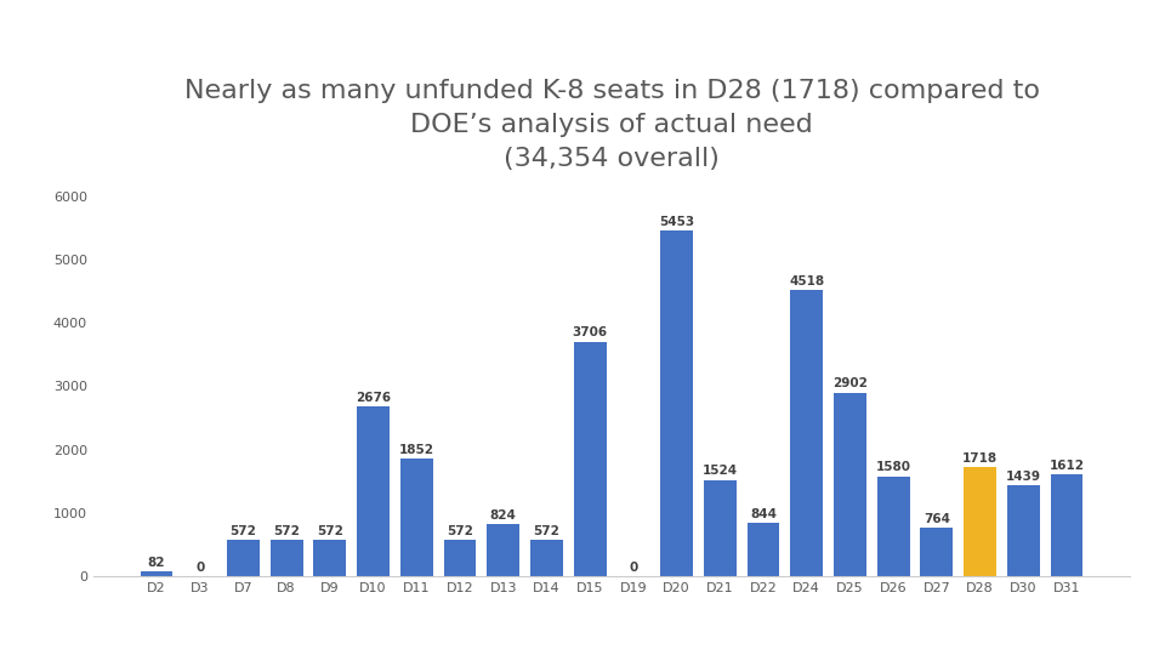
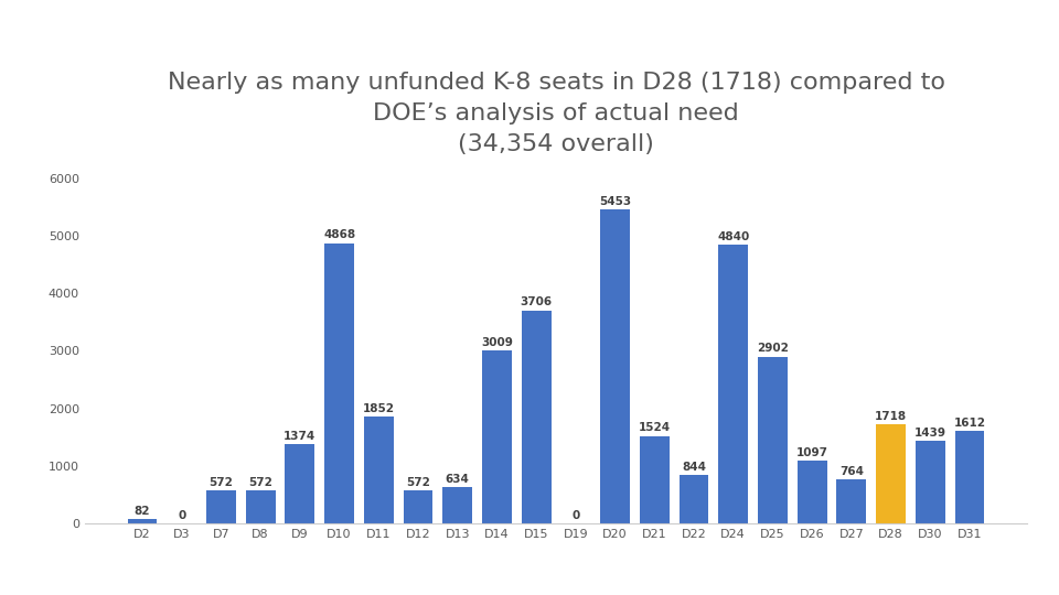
D9: 572 -> 1374
D10: 2676 -> 4868
D13: 824 -> 634
D14: 572 -> 3009
D24: 4518 -> 4840
D26: 1580 -> 1097
